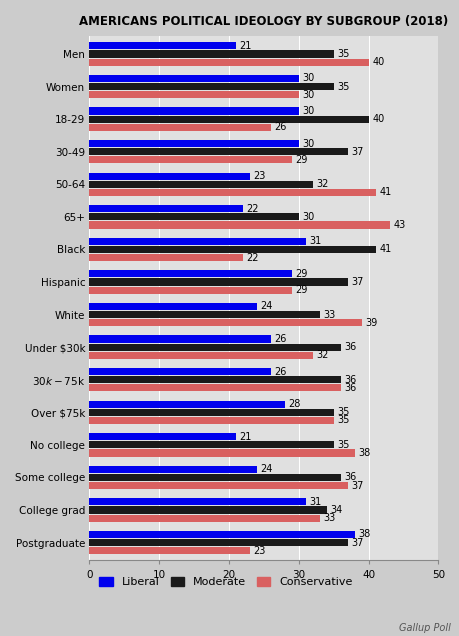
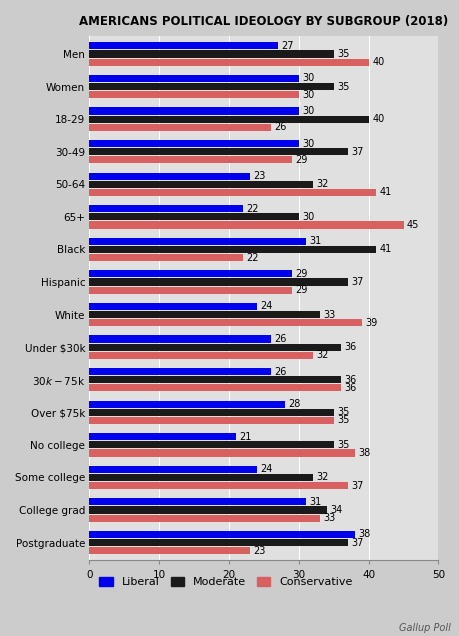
Liberal/Men: 21 -> 27
Conservative/65+: 43 -> 45
Moderate/Some college: 36 -> 32
